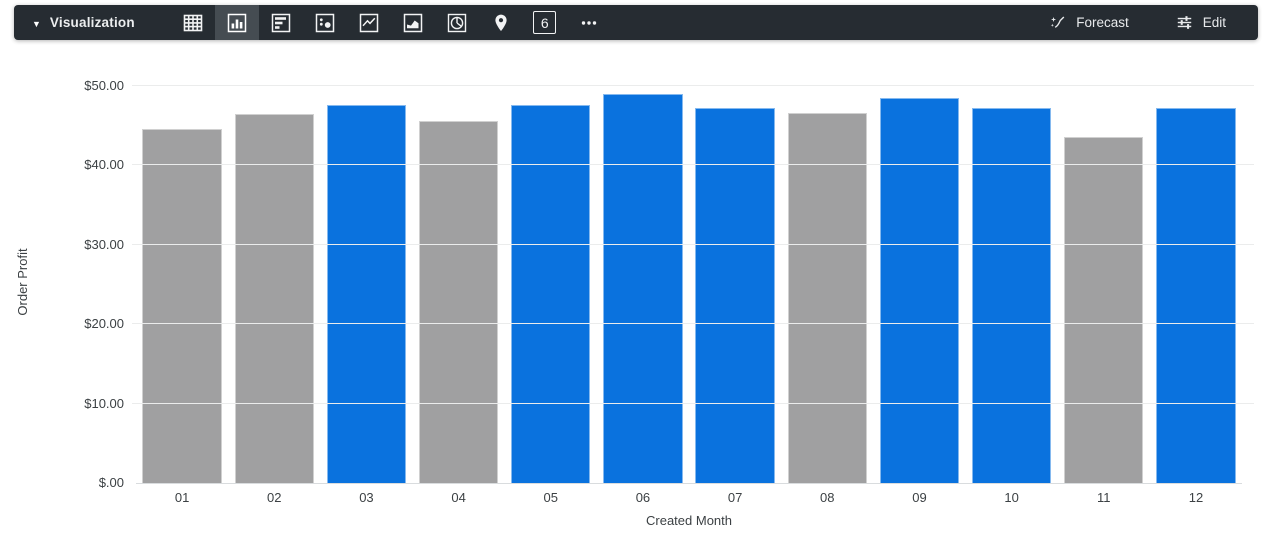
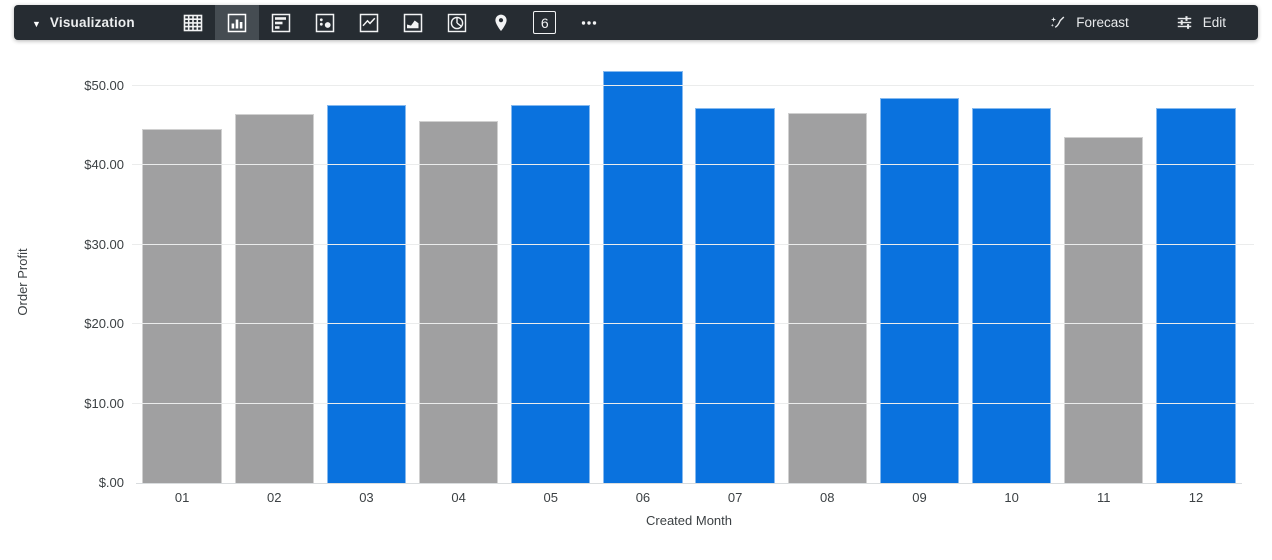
06: $49 -> $52
